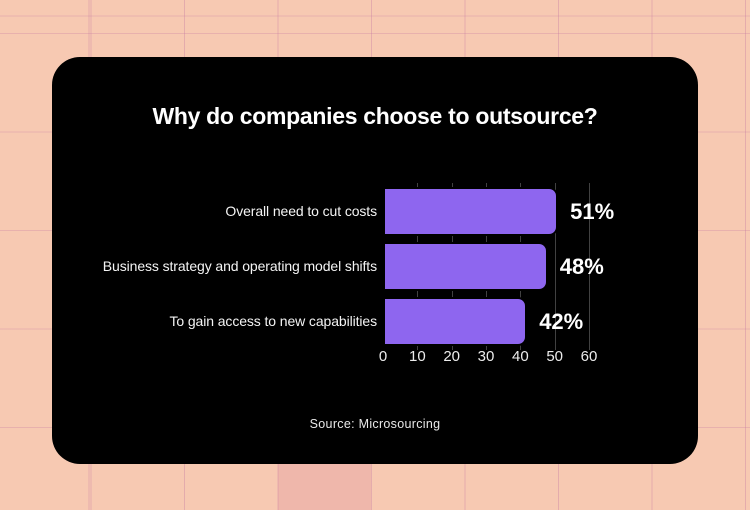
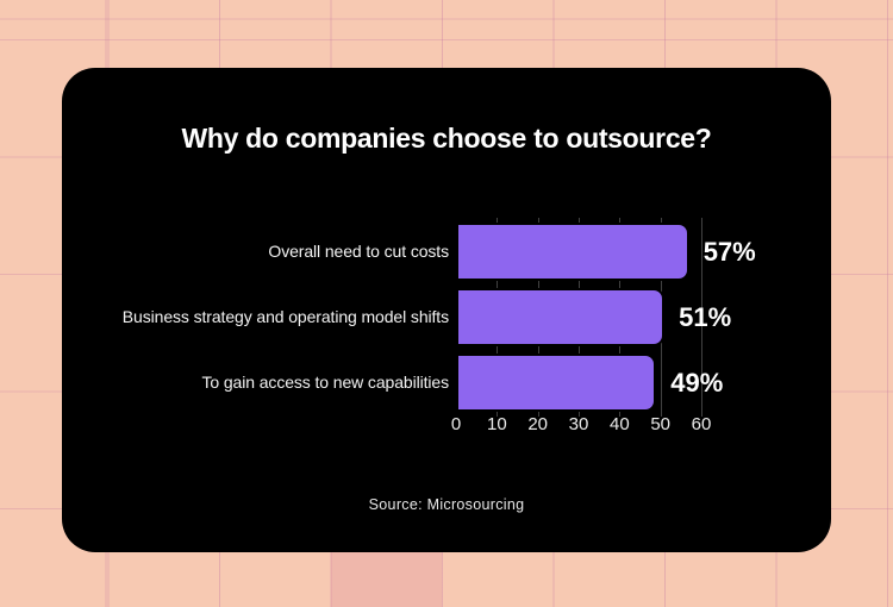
Overall need to cut costs: 51% -> 57%
Business strategy and operating model shifts: 48% -> 51%
To gain access to new capabilities: 42% -> 49%
